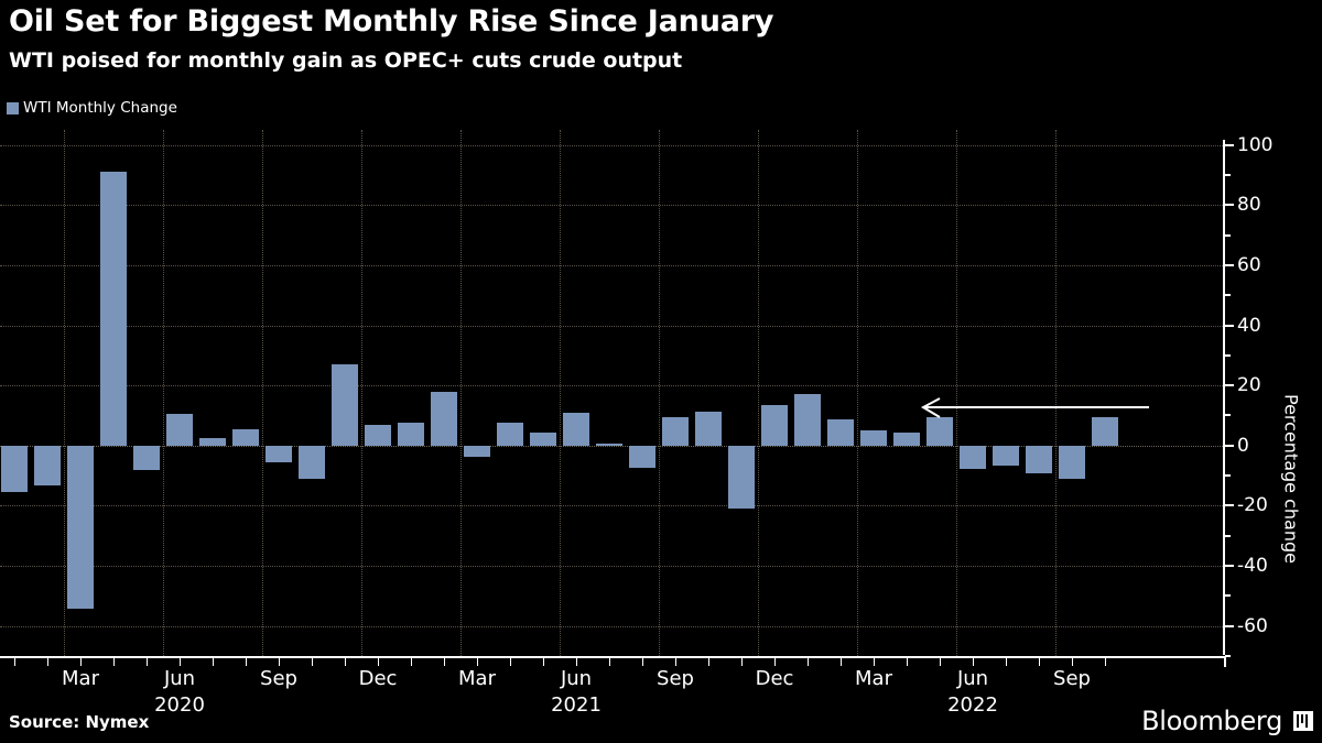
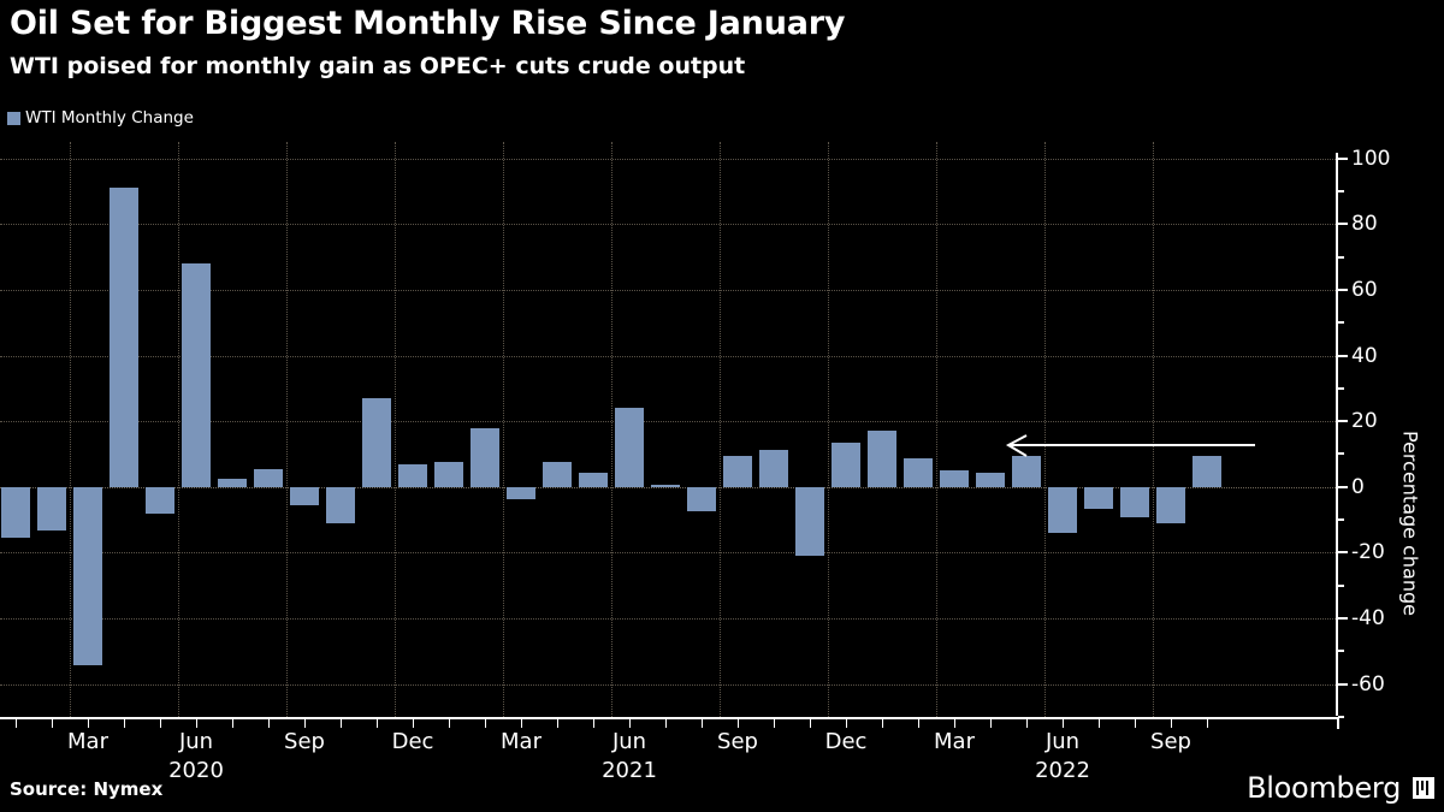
Jun 2020: 11 -> 68
Jun 2021: 11 -> 24
Jun 2022: -8 -> -14
